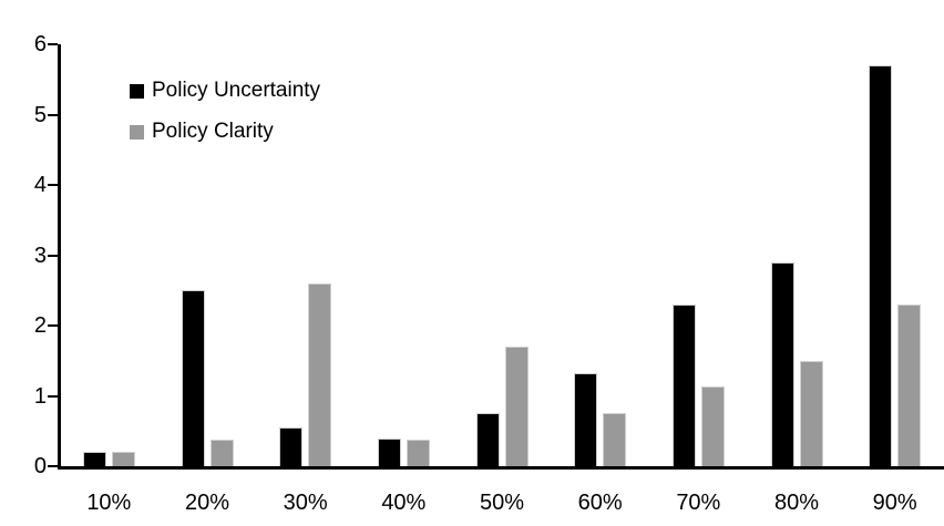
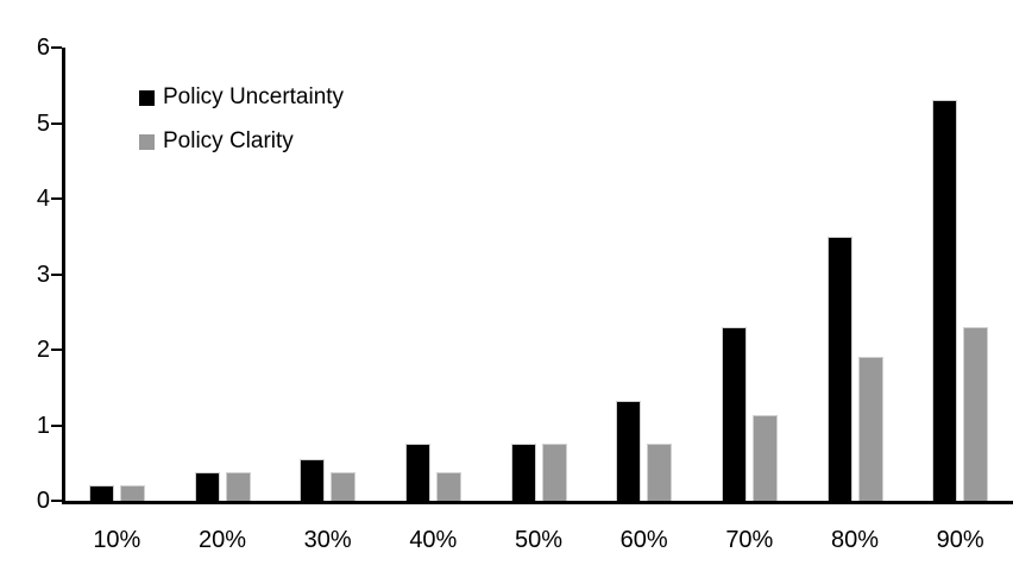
Policy Uncertainty/20%: 2.5 -> 0.4
Policy Clarity/30%: 2.6 -> 0.4
Policy Uncertainty/40%: 0.4 -> 0.8
Policy Clarity/50%: 1.7 -> 0.8
Policy Uncertainty/80%: 2.9 -> 3.5
Policy Clarity/80%: 1.5 -> 1.9
Policy Uncertainty/90%: 5.7 -> 5.3
